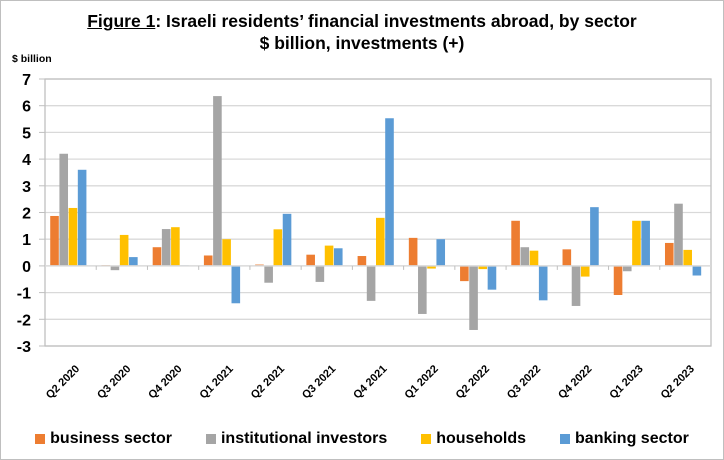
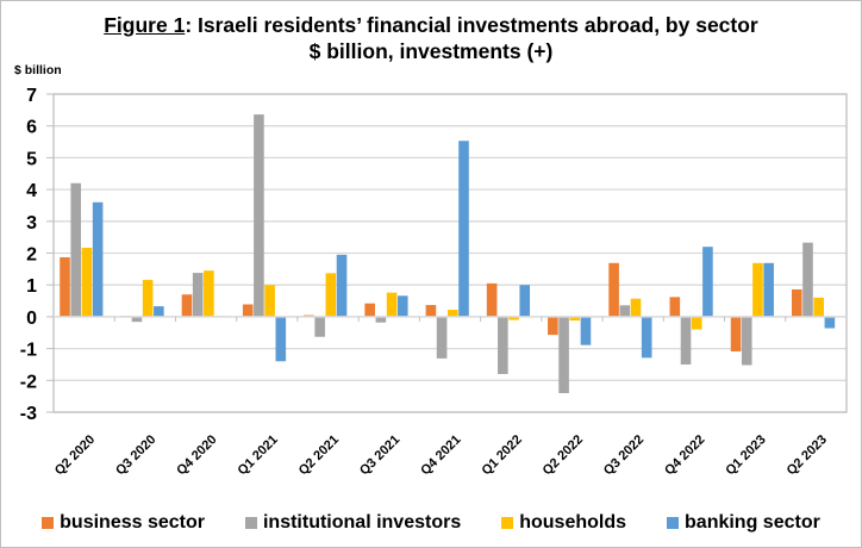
institutional investors/Q3 2021: -0.6 -> -0.2
households/Q4 2021: 1.8 -> 0.2
institutional investors/Q3 2022: 0.7 -> 0.4
institutional investors/Q1 2023: -0.2 -> -1.5
